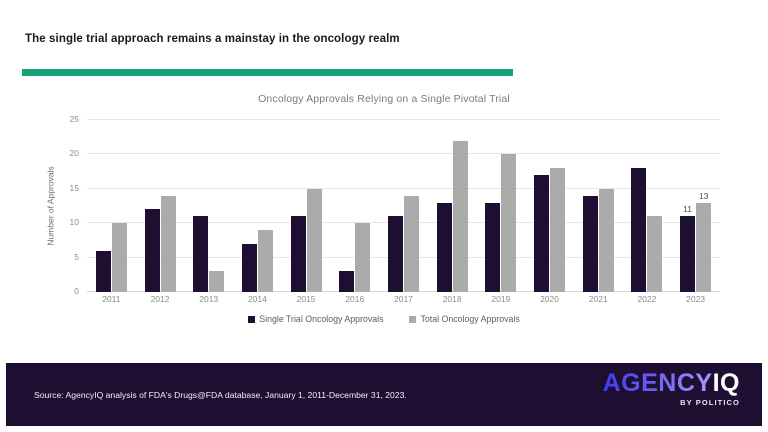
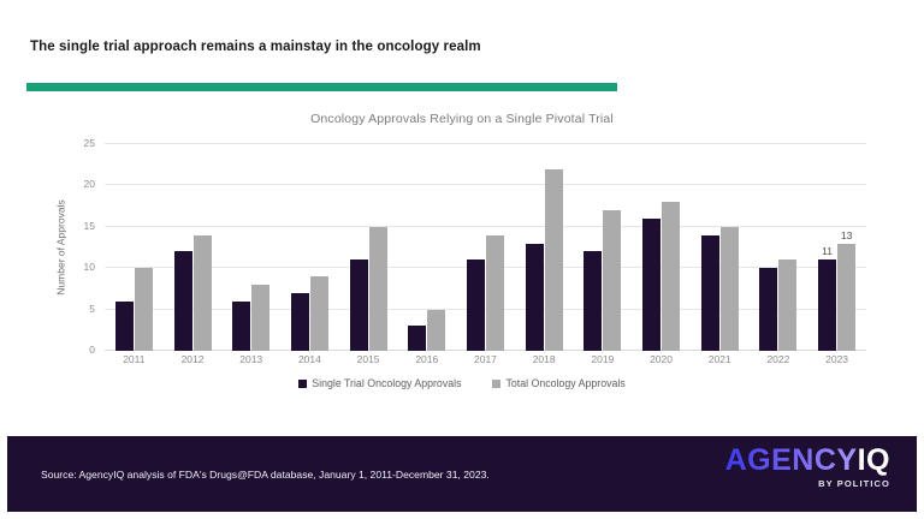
Single Trial Oncology Approvals/2013: 11 -> 6
Total Oncology Approvals/2013: 3 -> 8
Total Oncology Approvals/2016: 10 -> 5
Single Trial Oncology Approvals/2019: 13 -> 12
Total Oncology Approvals/2019: 20 -> 17
Single Trial Oncology Approvals/2020: 17 -> 16
Single Trial Oncology Approvals/2022: 18 -> 10
